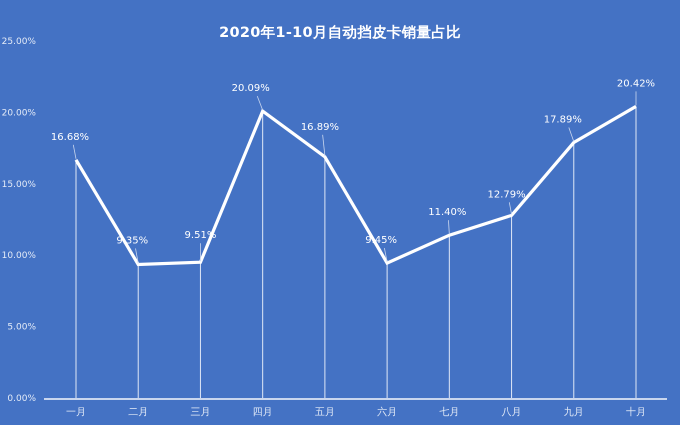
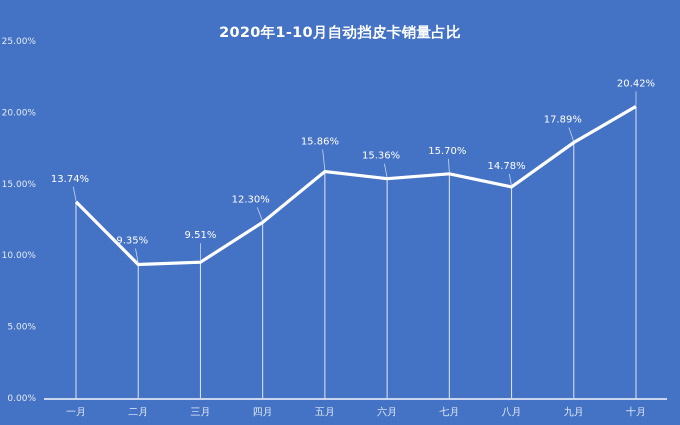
一月: 16.68% -> 13.74%
四月: 20.09% -> 12.30%
五月: 16.89% -> 15.86%
六月: 9.45% -> 15.36%
七月: 11.40% -> 15.70%
八月: 12.79% -> 14.78%
